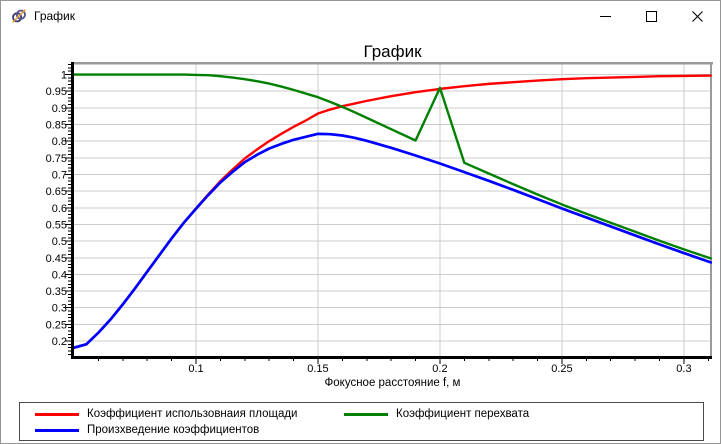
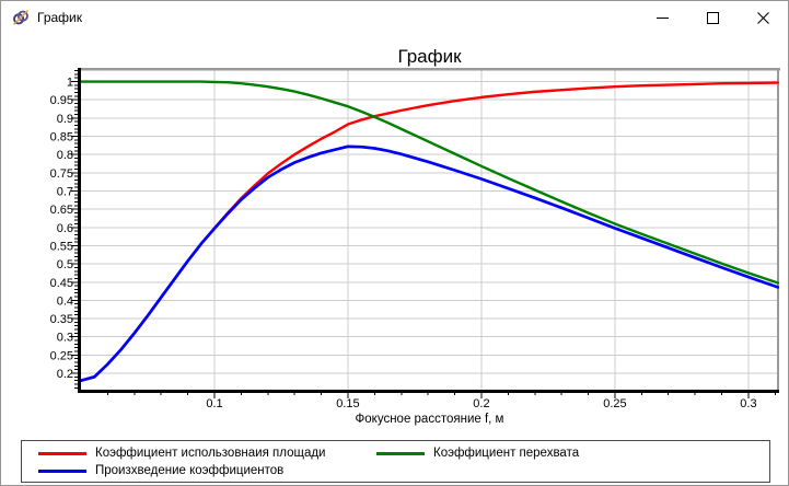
Коэффициент перехвата/0.2: 0.96 -> 0.77
